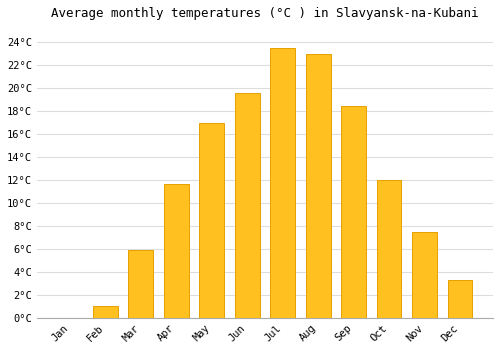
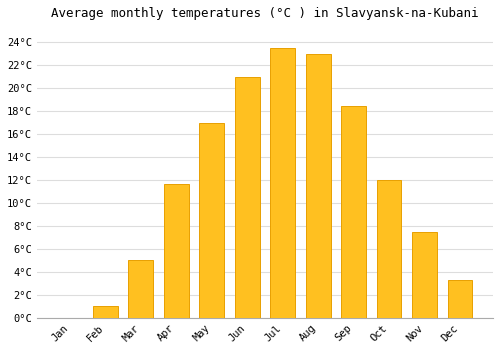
Mar: 5.9°C -> 5.0°C
Jun: 19.6°C -> 21.0°C
